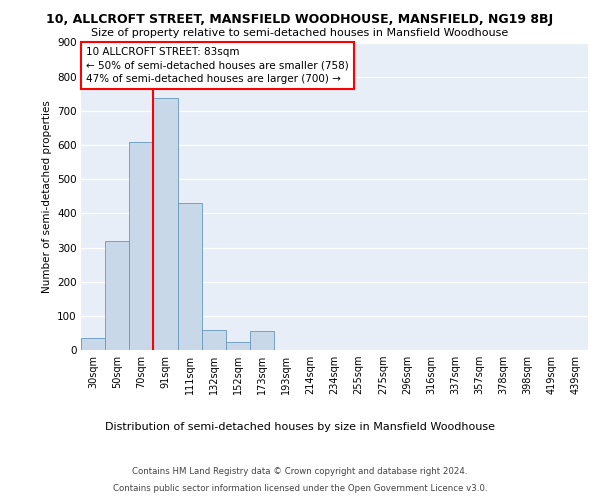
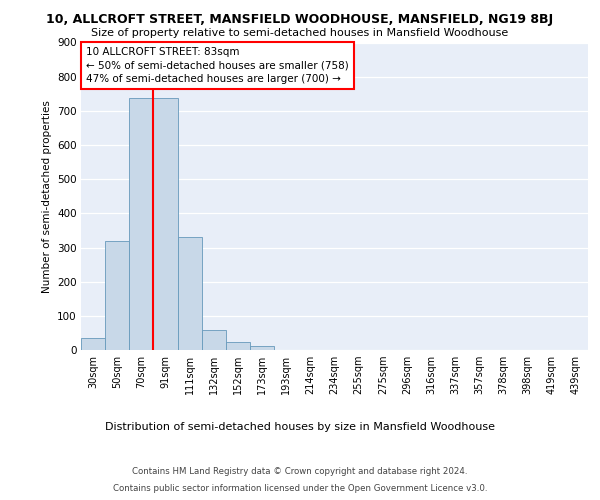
70sqm: 610 -> 738
111sqm: 430 -> 330
173sqm: 55 -> 12
